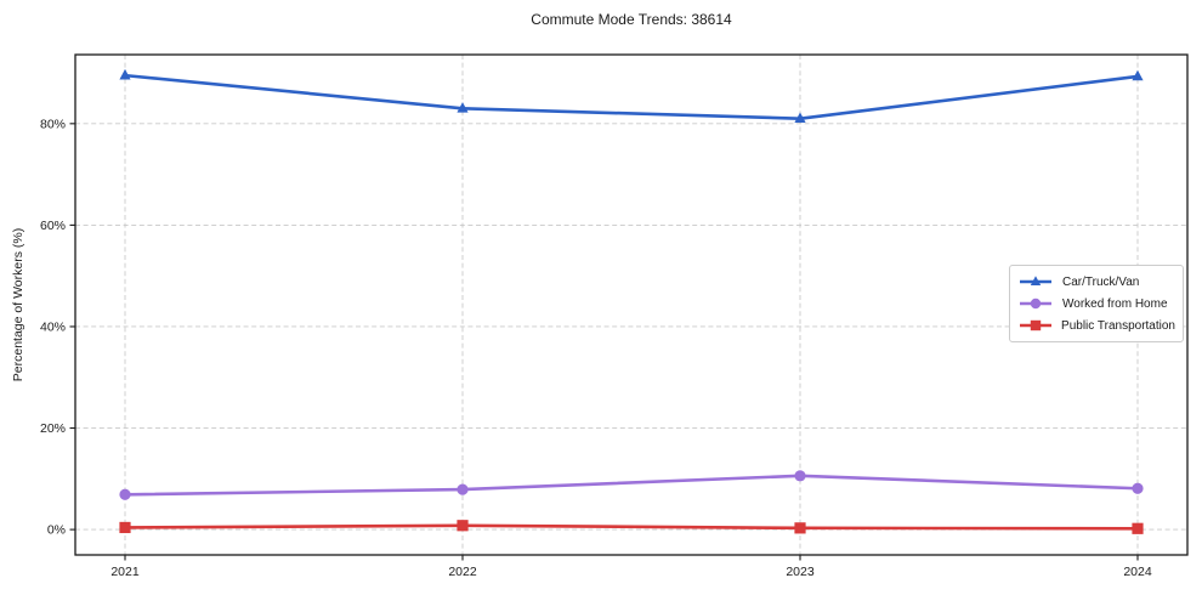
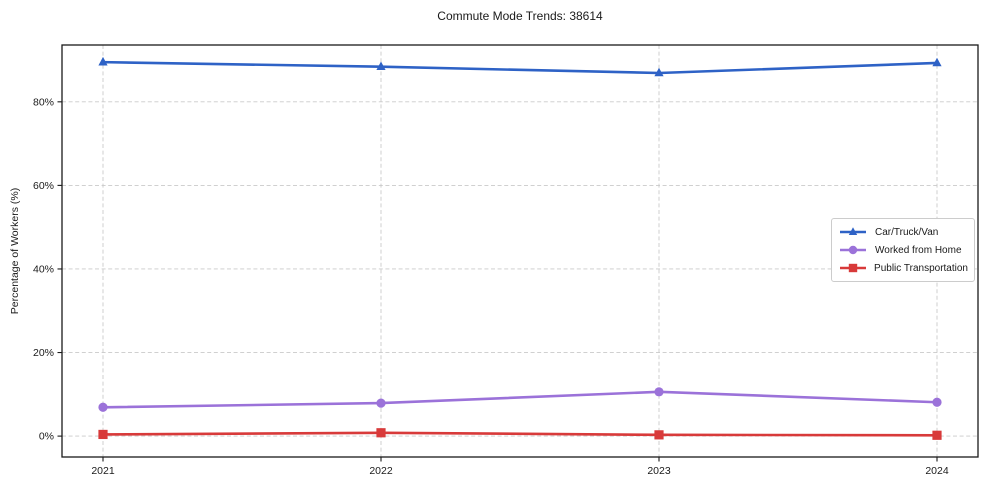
Car/Truck/Van/2022: 83% -> 88%
Car/Truck/Van/2023: 81% -> 87%
